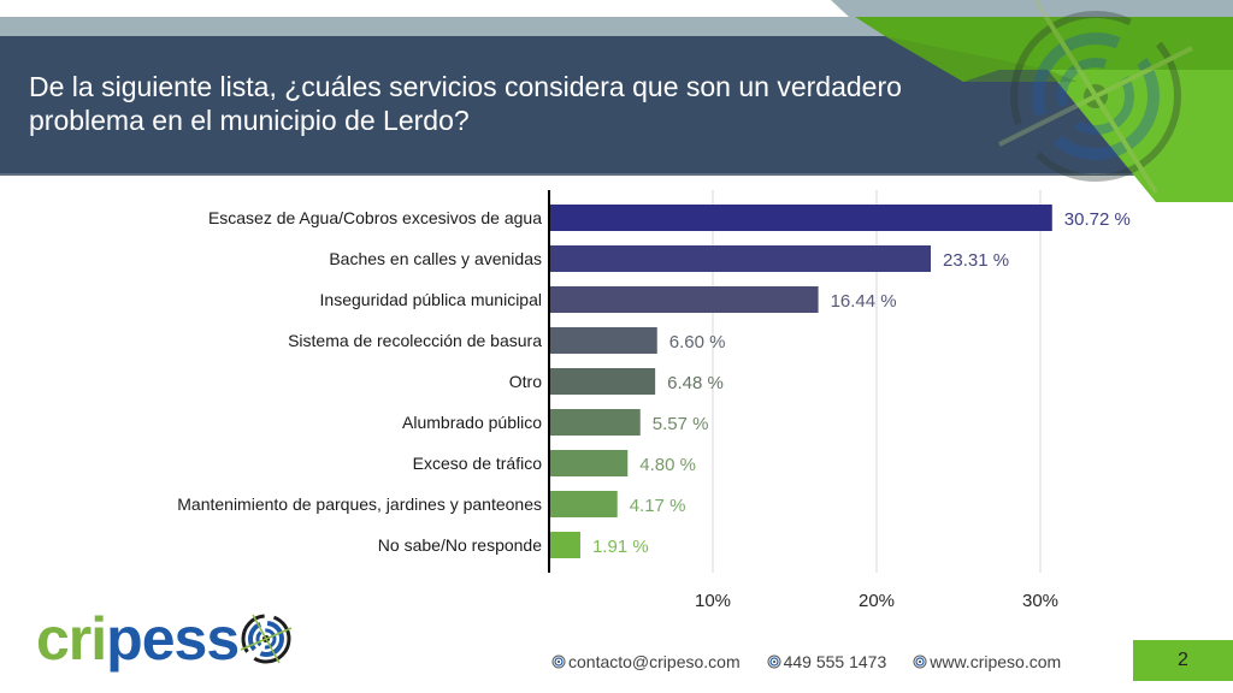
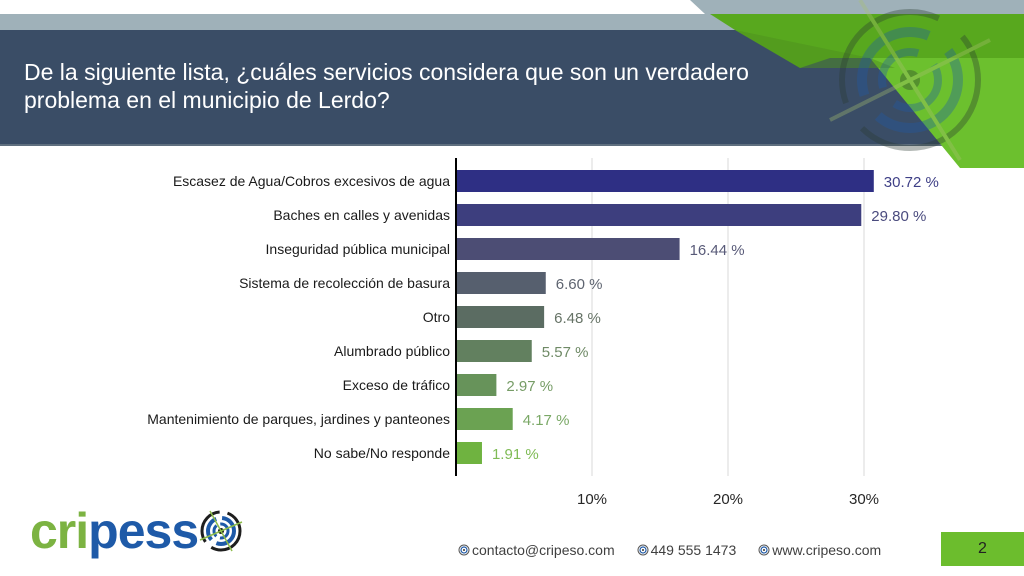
Baches en calles y avenidas: 23.31 -> 29.80
Exceso de tráfico: 4.80 -> 2.97
